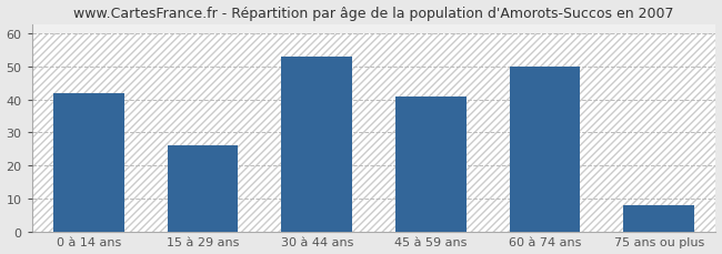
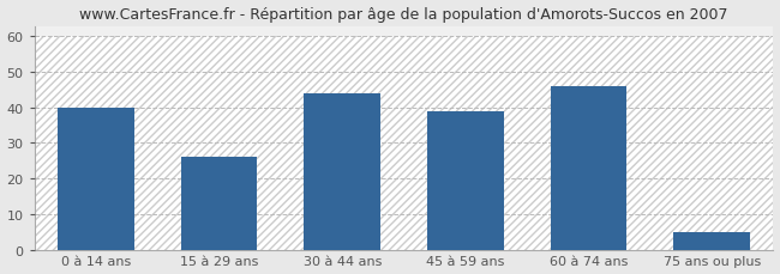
0 à 14 ans: 42 -> 40
30 à 44 ans: 53 -> 44
45 à 59 ans: 41 -> 39
60 à 74 ans: 50 -> 46
75 ans ou plus: 8 -> 5
